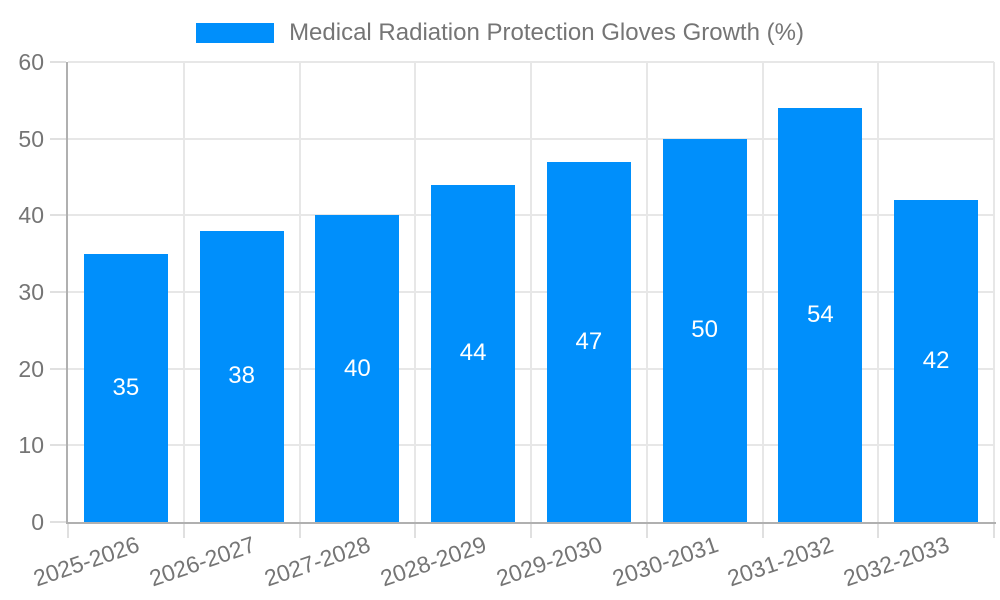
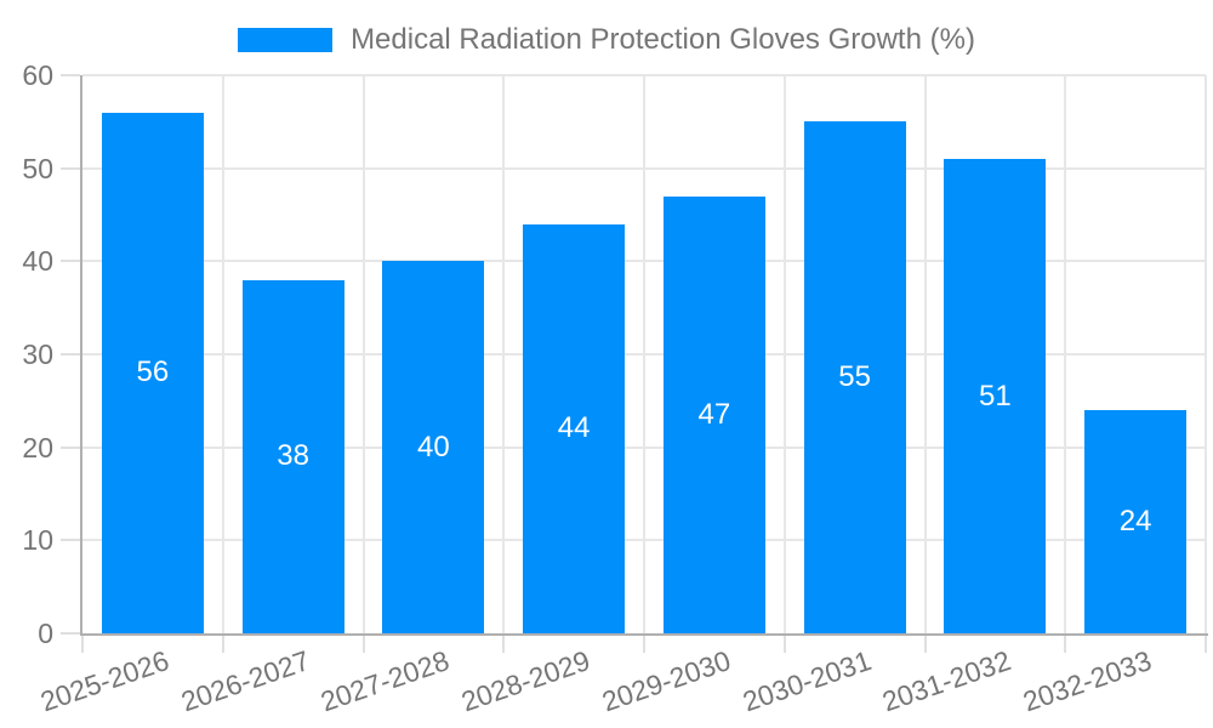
2025-2026: 35 -> 56
2030-2031: 50 -> 55
2031-2032: 54 -> 51
2032-2033: 42 -> 24
